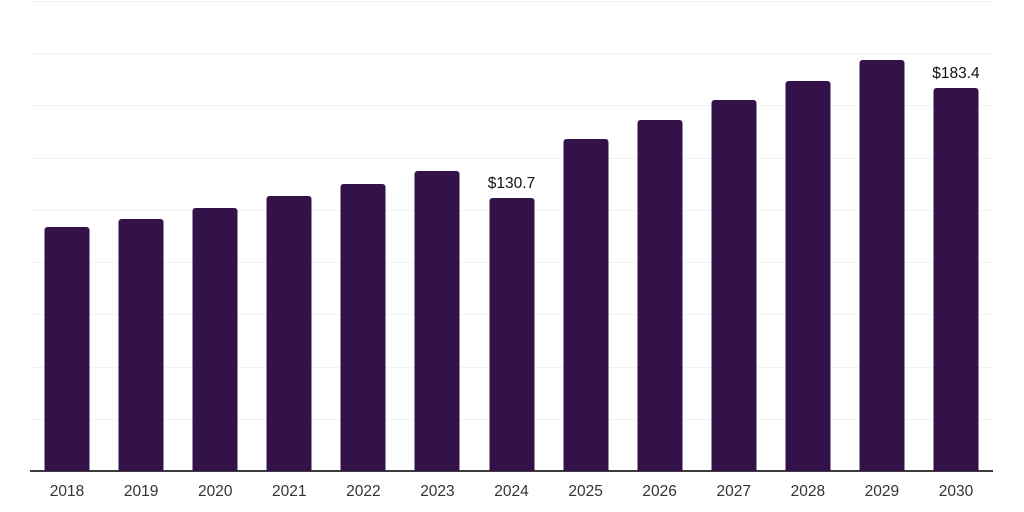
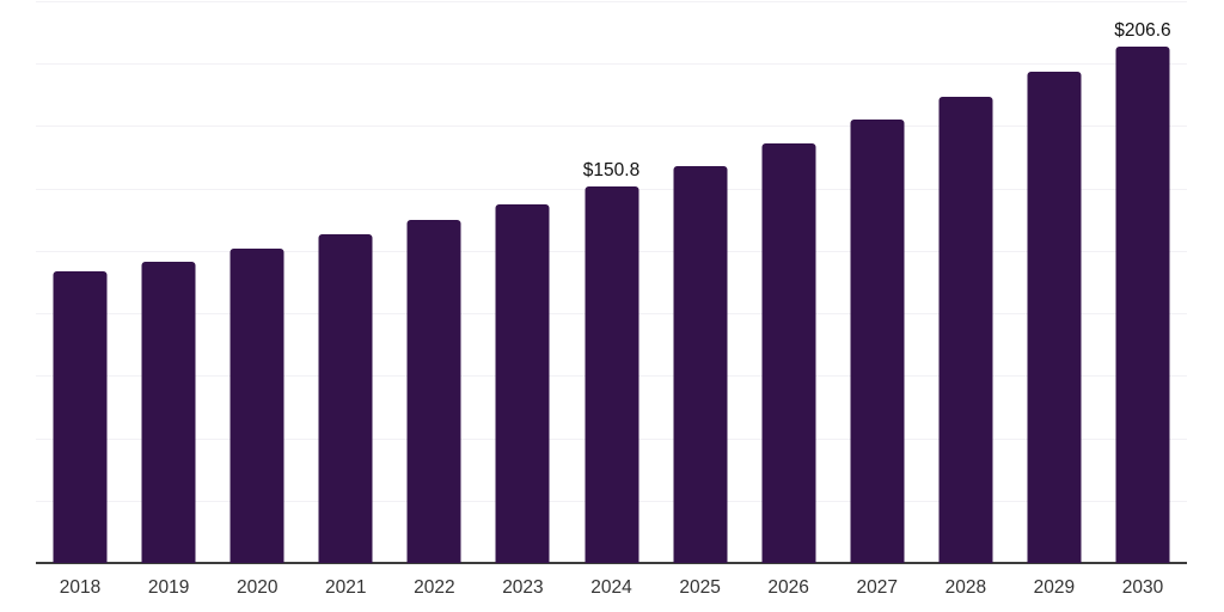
2024: $130.7 -> $150.8
2030: $183.4 -> $206.6
